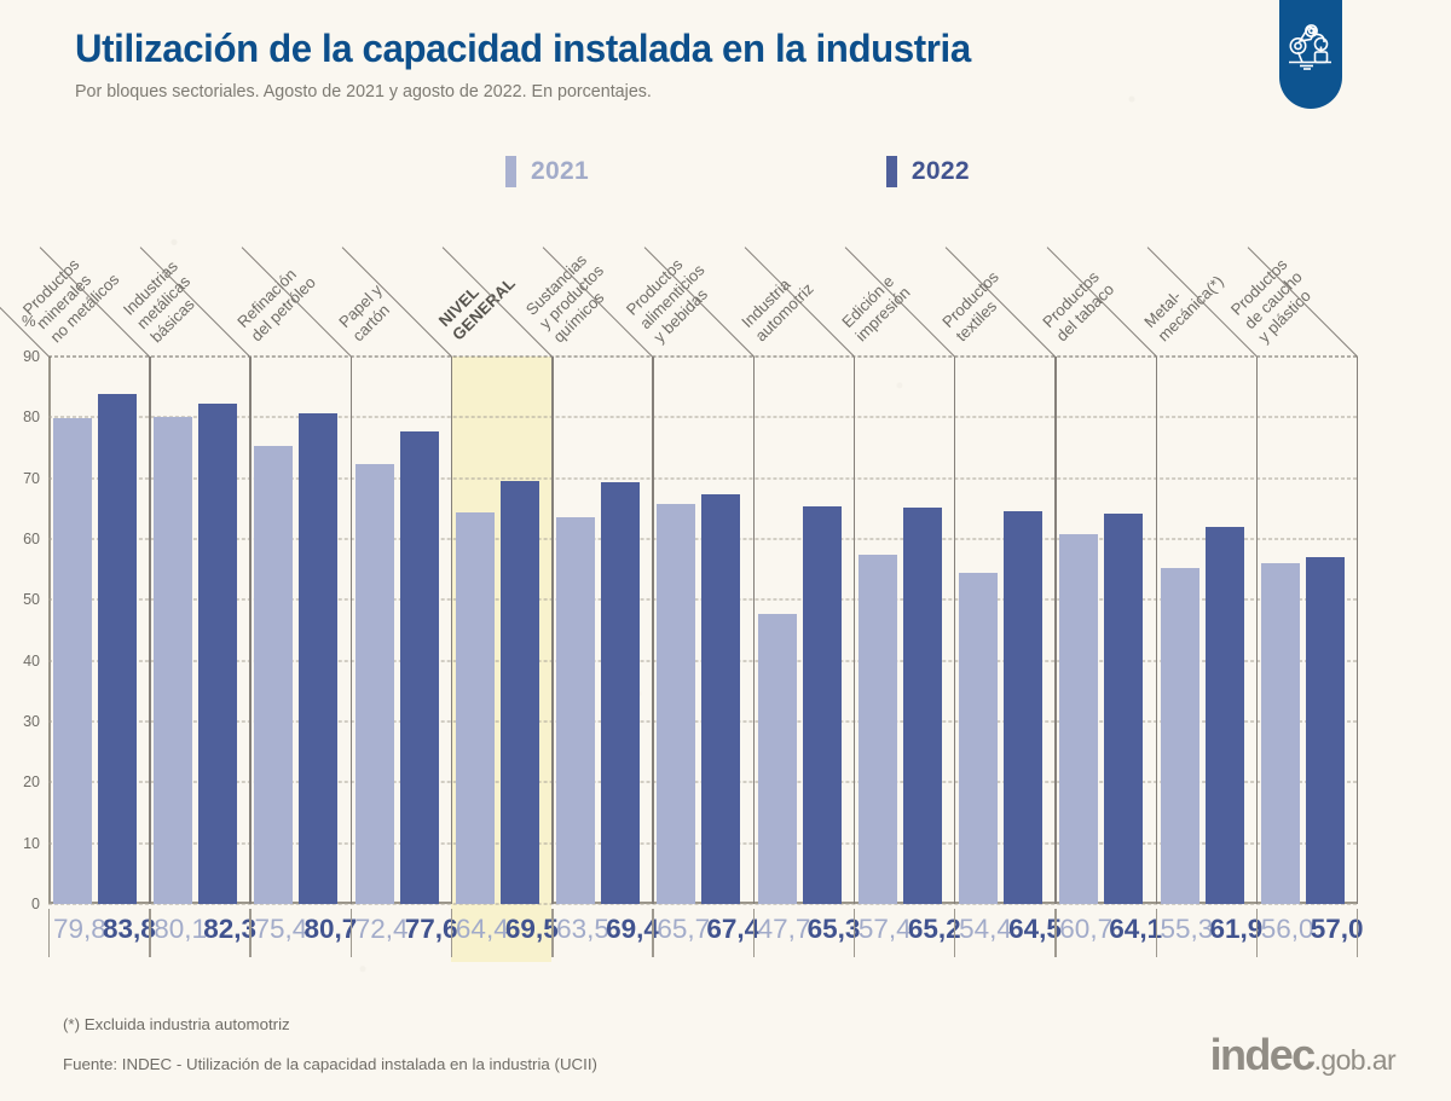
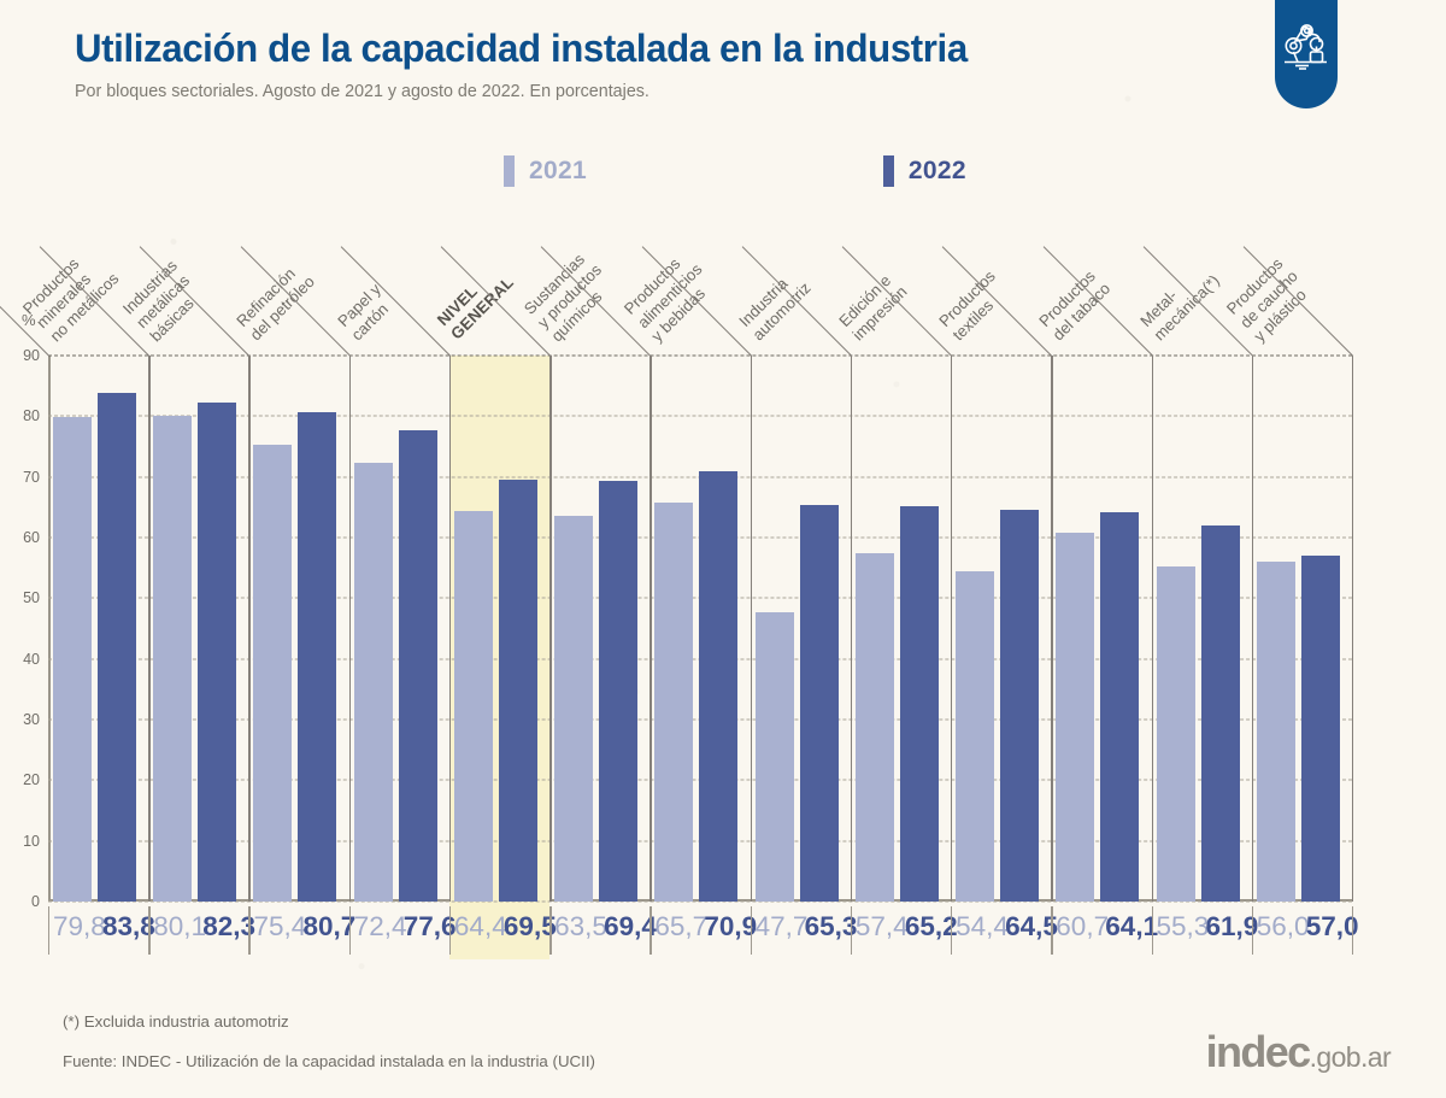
2022/Productos alimenticios y bebidas: 67,4 -> 70,9
